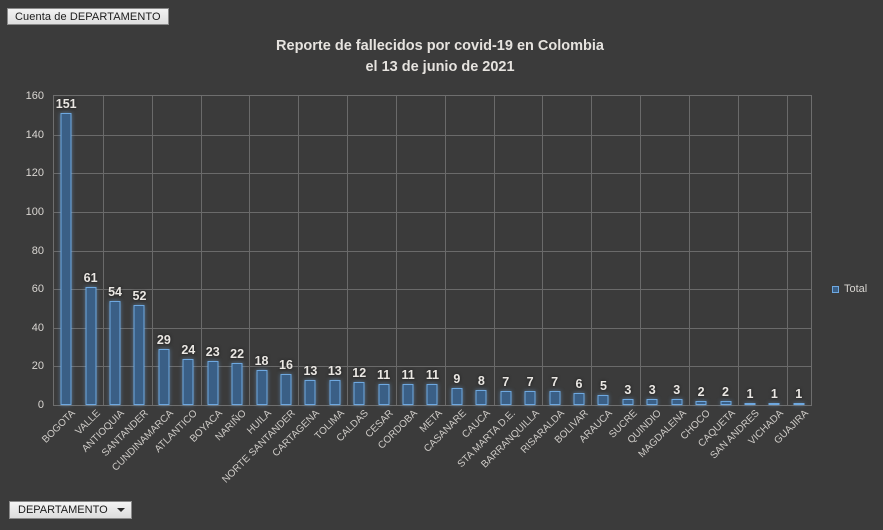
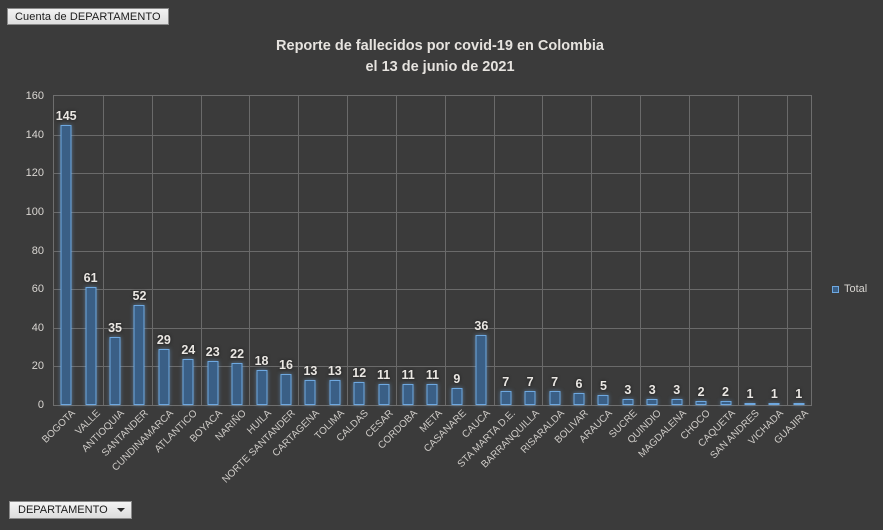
BOGOTA: 151 -> 145
ANTIOQUIA: 54 -> 35
CAUCA: 8 -> 36
